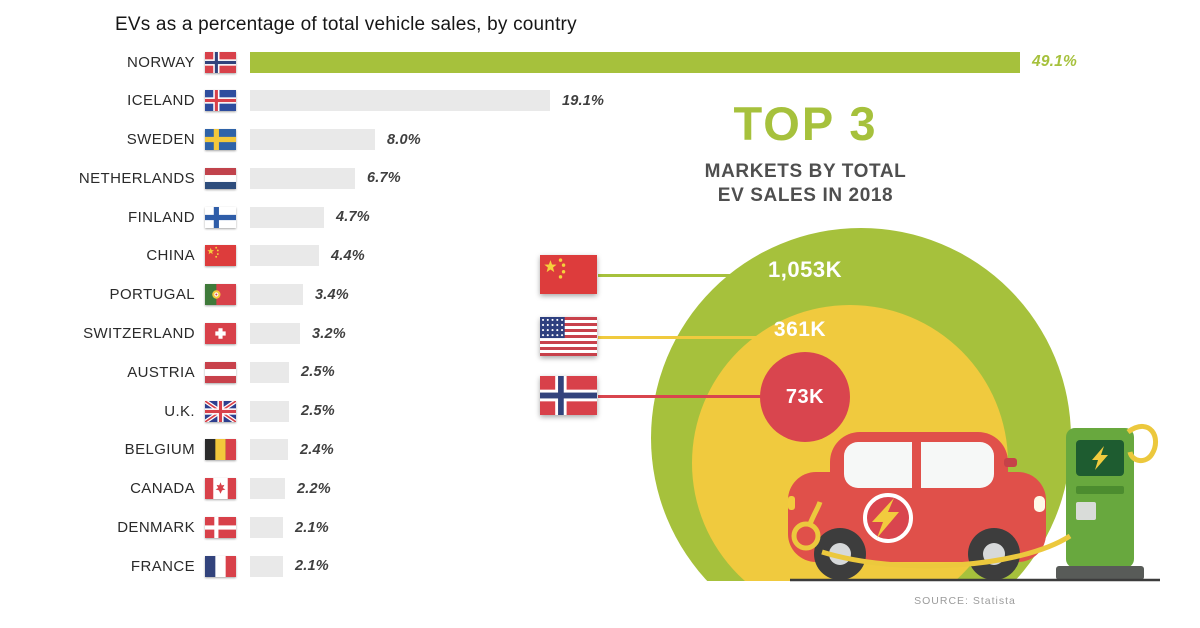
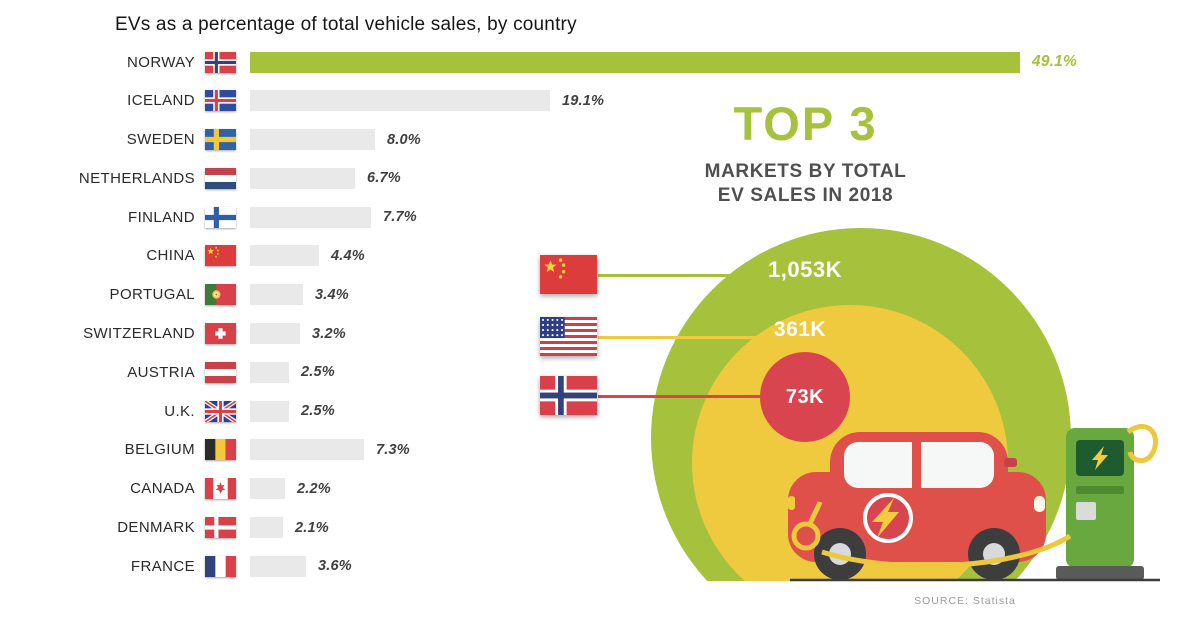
FINLAND: 4.7% -> 7.7%
BELGIUM: 2.4% -> 7.3%
FRANCE: 2.1% -> 3.6%
U.S.: 2.1% -> 21.1%
